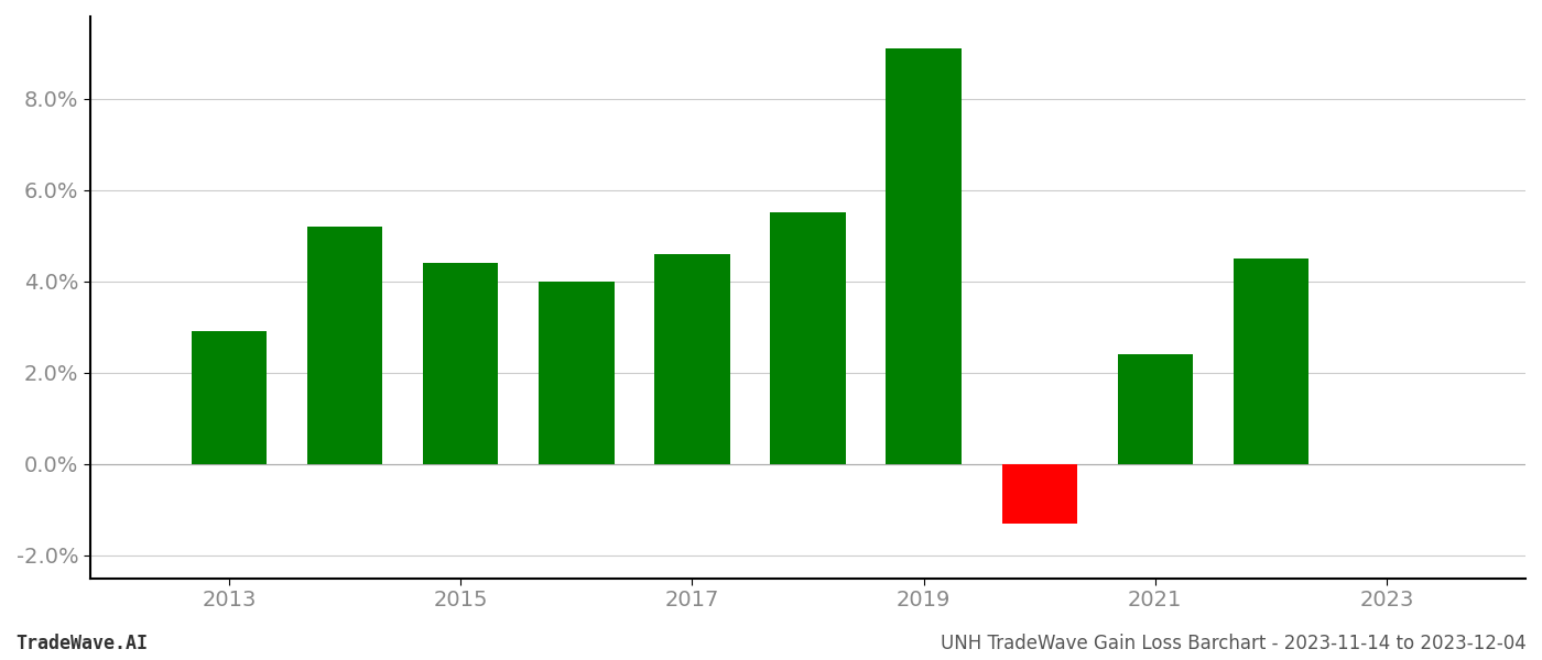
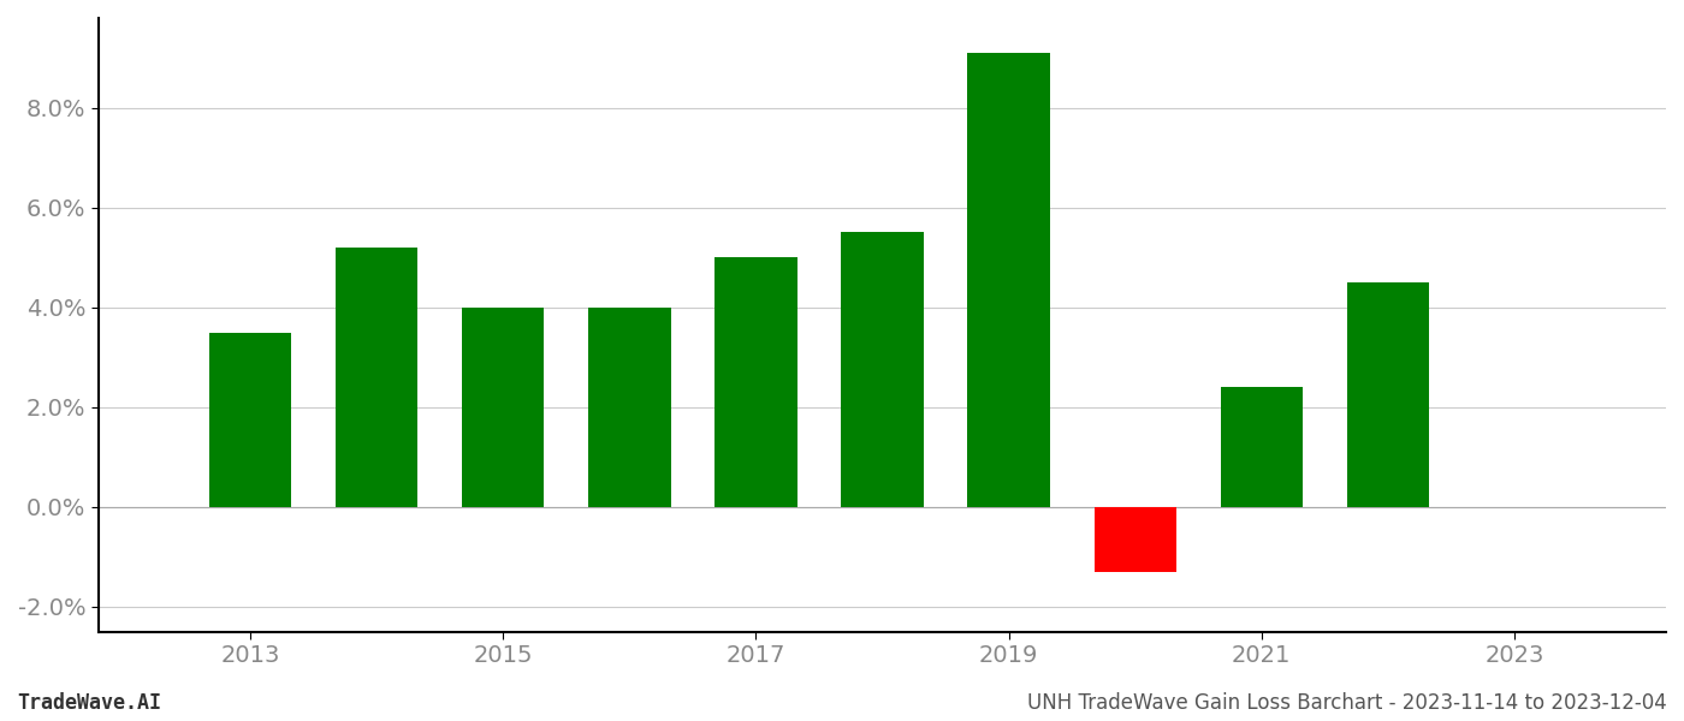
2013: 2.9% -> 3.5%
2015: 4.4% -> 4.0%
2017: 4.6% -> 5.0%
